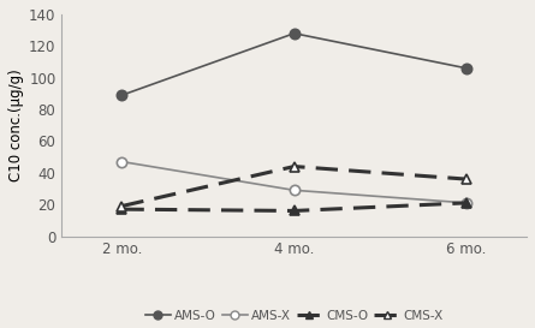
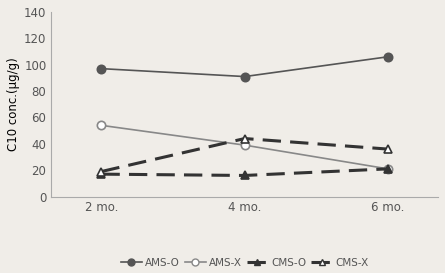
AMS-O/2 mo.: 89 -> 97
AMS-X/2 mo.: 47 -> 54
AMS-O/4 mo.: 128 -> 91
AMS-X/4 mo.: 29 -> 39
